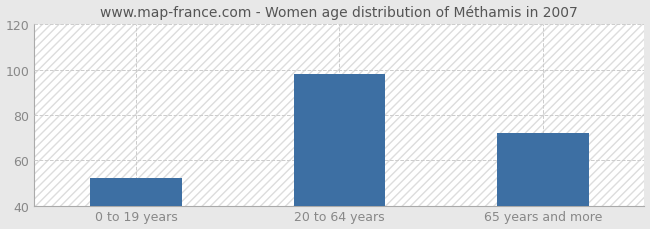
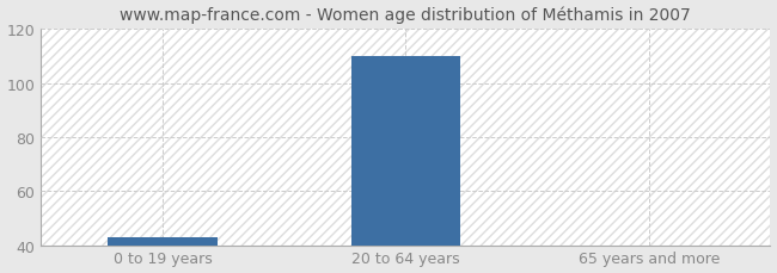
0 to 19 years: 52 -> 43
20 to 64 years: 98 -> 110
65 years and more: 72 -> 40
